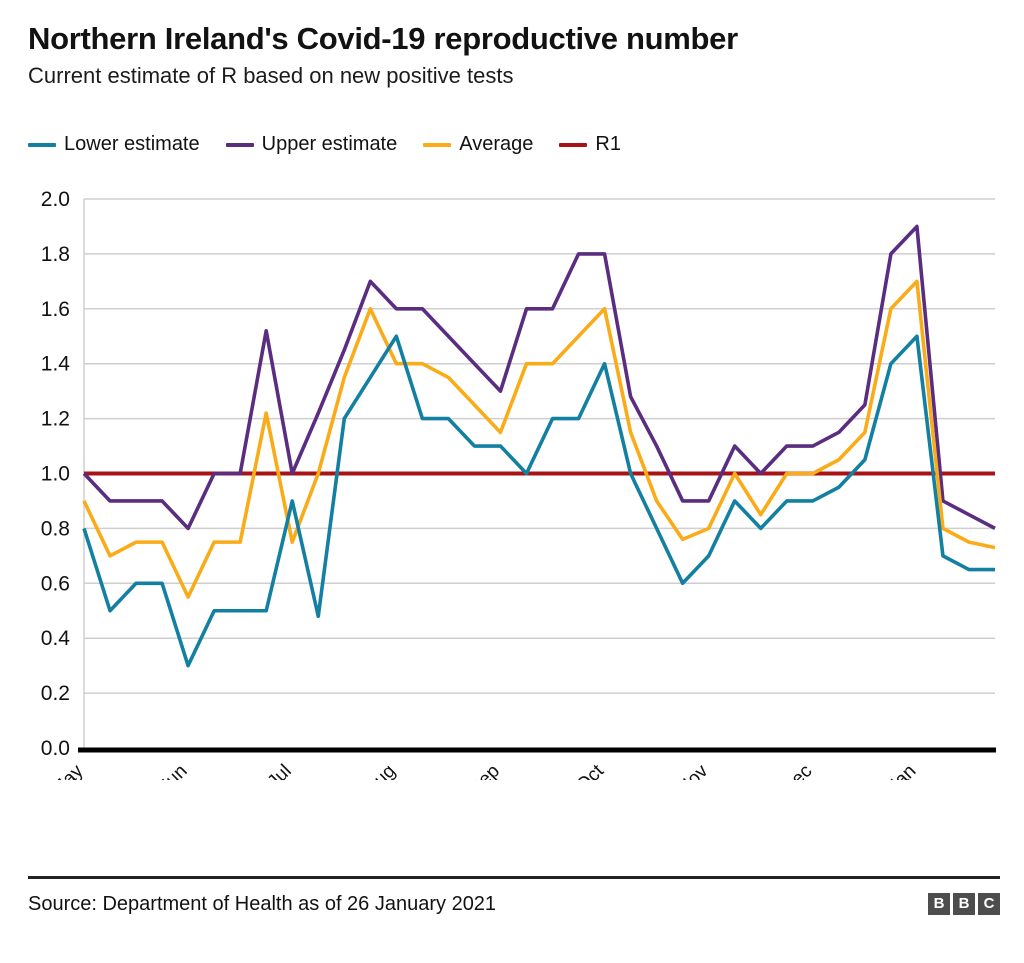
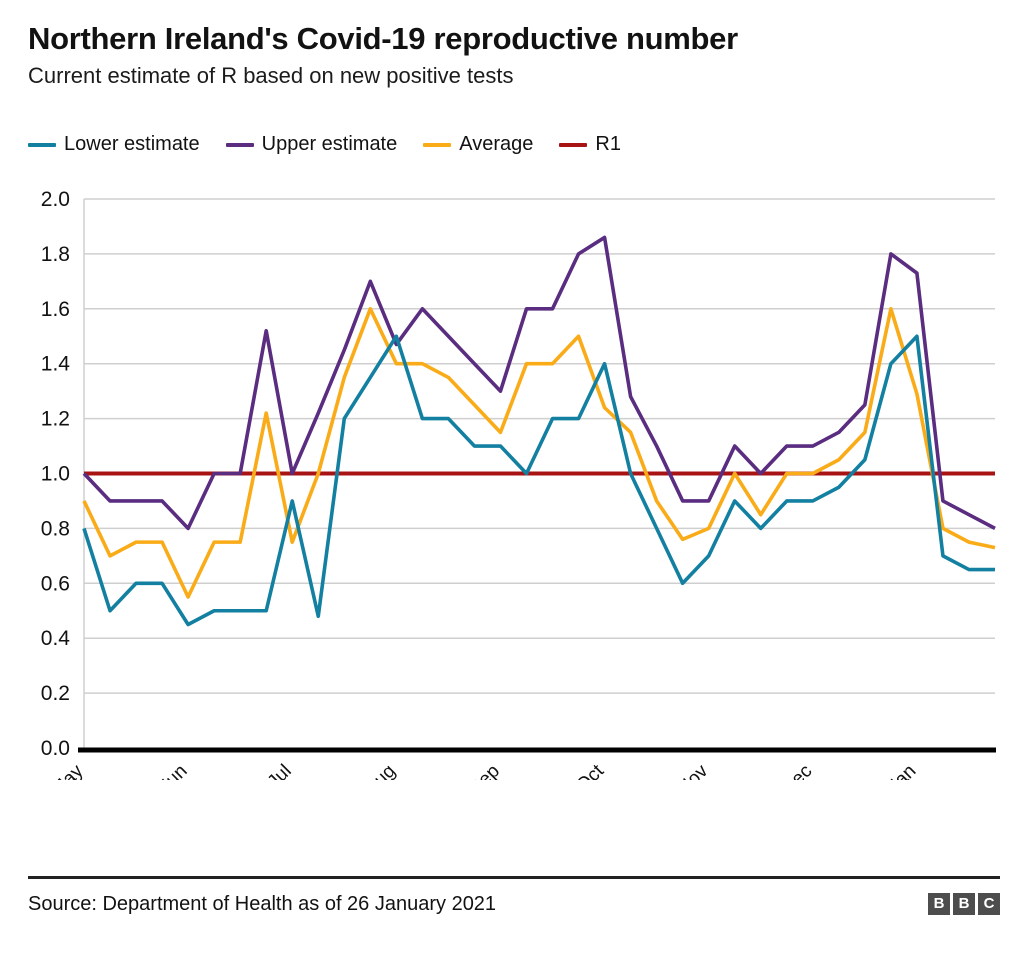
Lower estimate/23-Jun: 0.30 -> 0.45
Upper estimate/18-Aug: 1.60 -> 1.47
Upper estimate/13-Oct: 1.80 -> 1.86
Average/13-Oct: 1.60 -> 1.24
Upper estimate/05-Jan: 1.90 -> 1.73
Average/05-Jan: 1.70 -> 1.29
